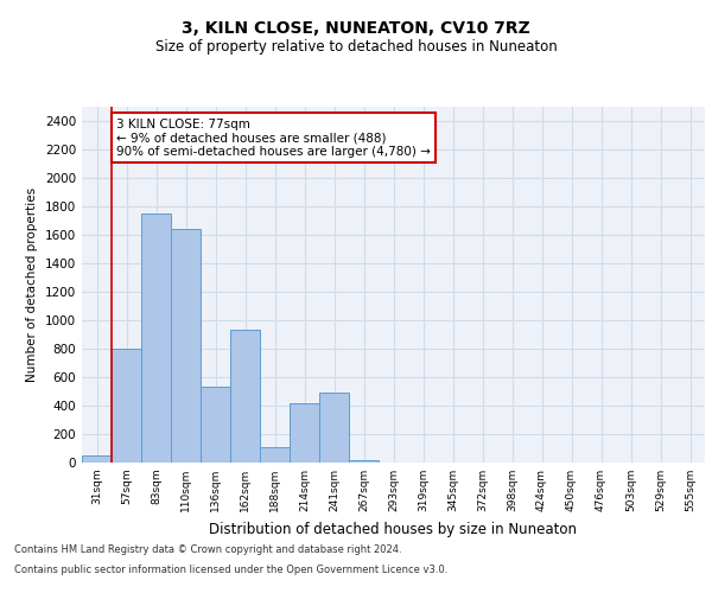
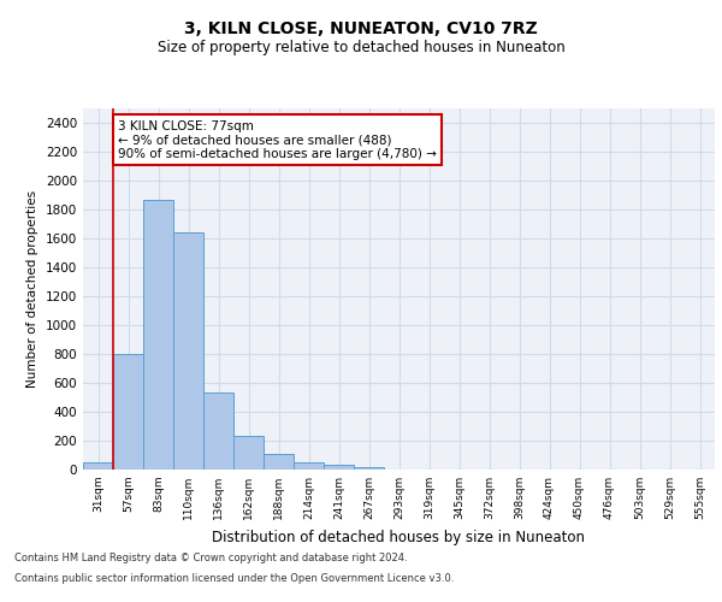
83sqm: 1750 -> 1870
162sqm: 930 -> 240
214sqm: 420 -> 50
241sqm: 490 -> 40
